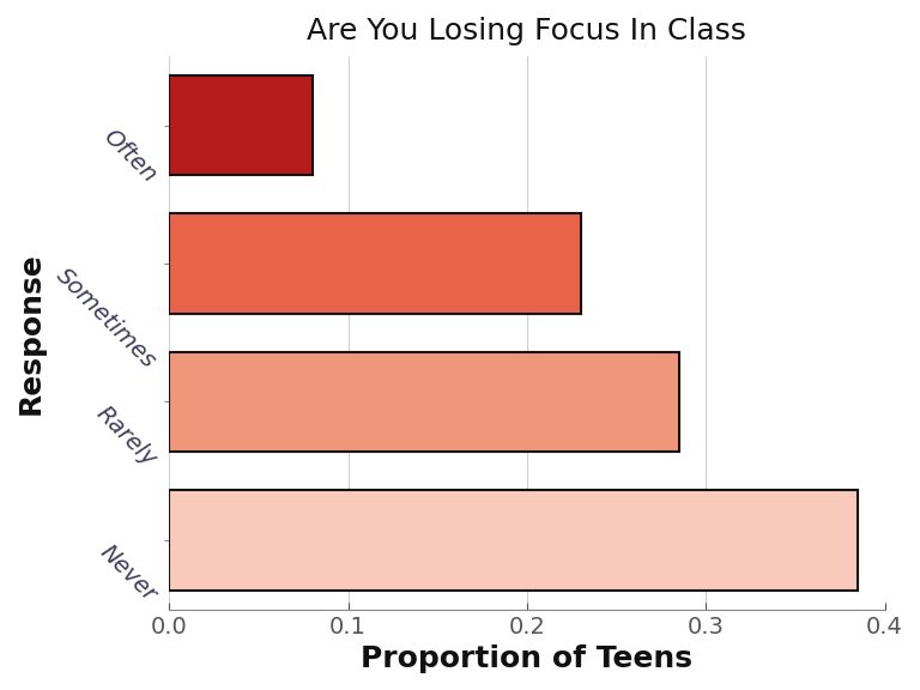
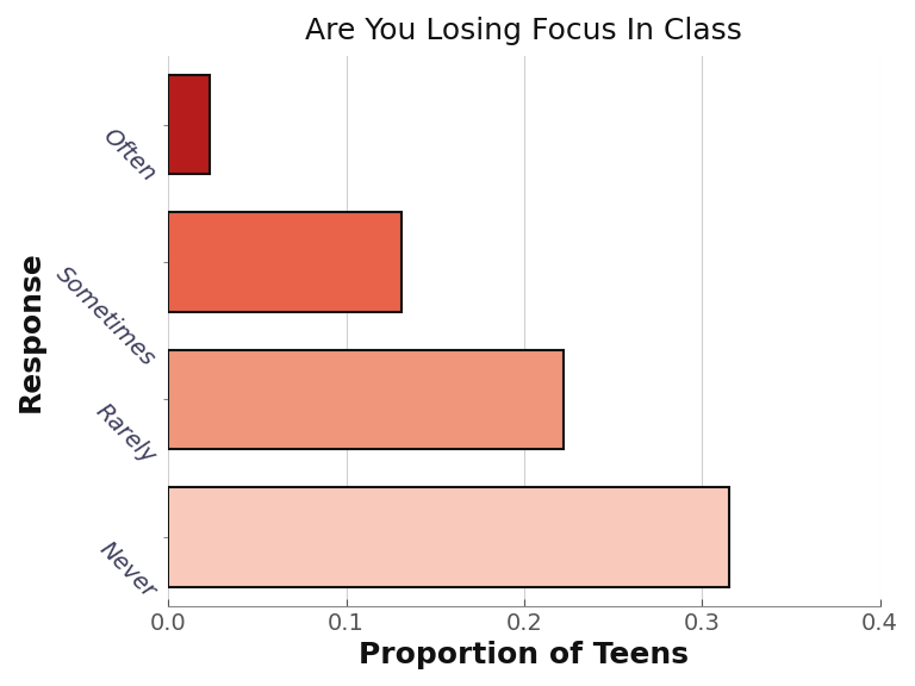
Often: 0.080 -> 0.023
Sometimes: 0.230 -> 0.131
Rarely: 0.285 -> 0.222
Never: 0.385 -> 0.315
